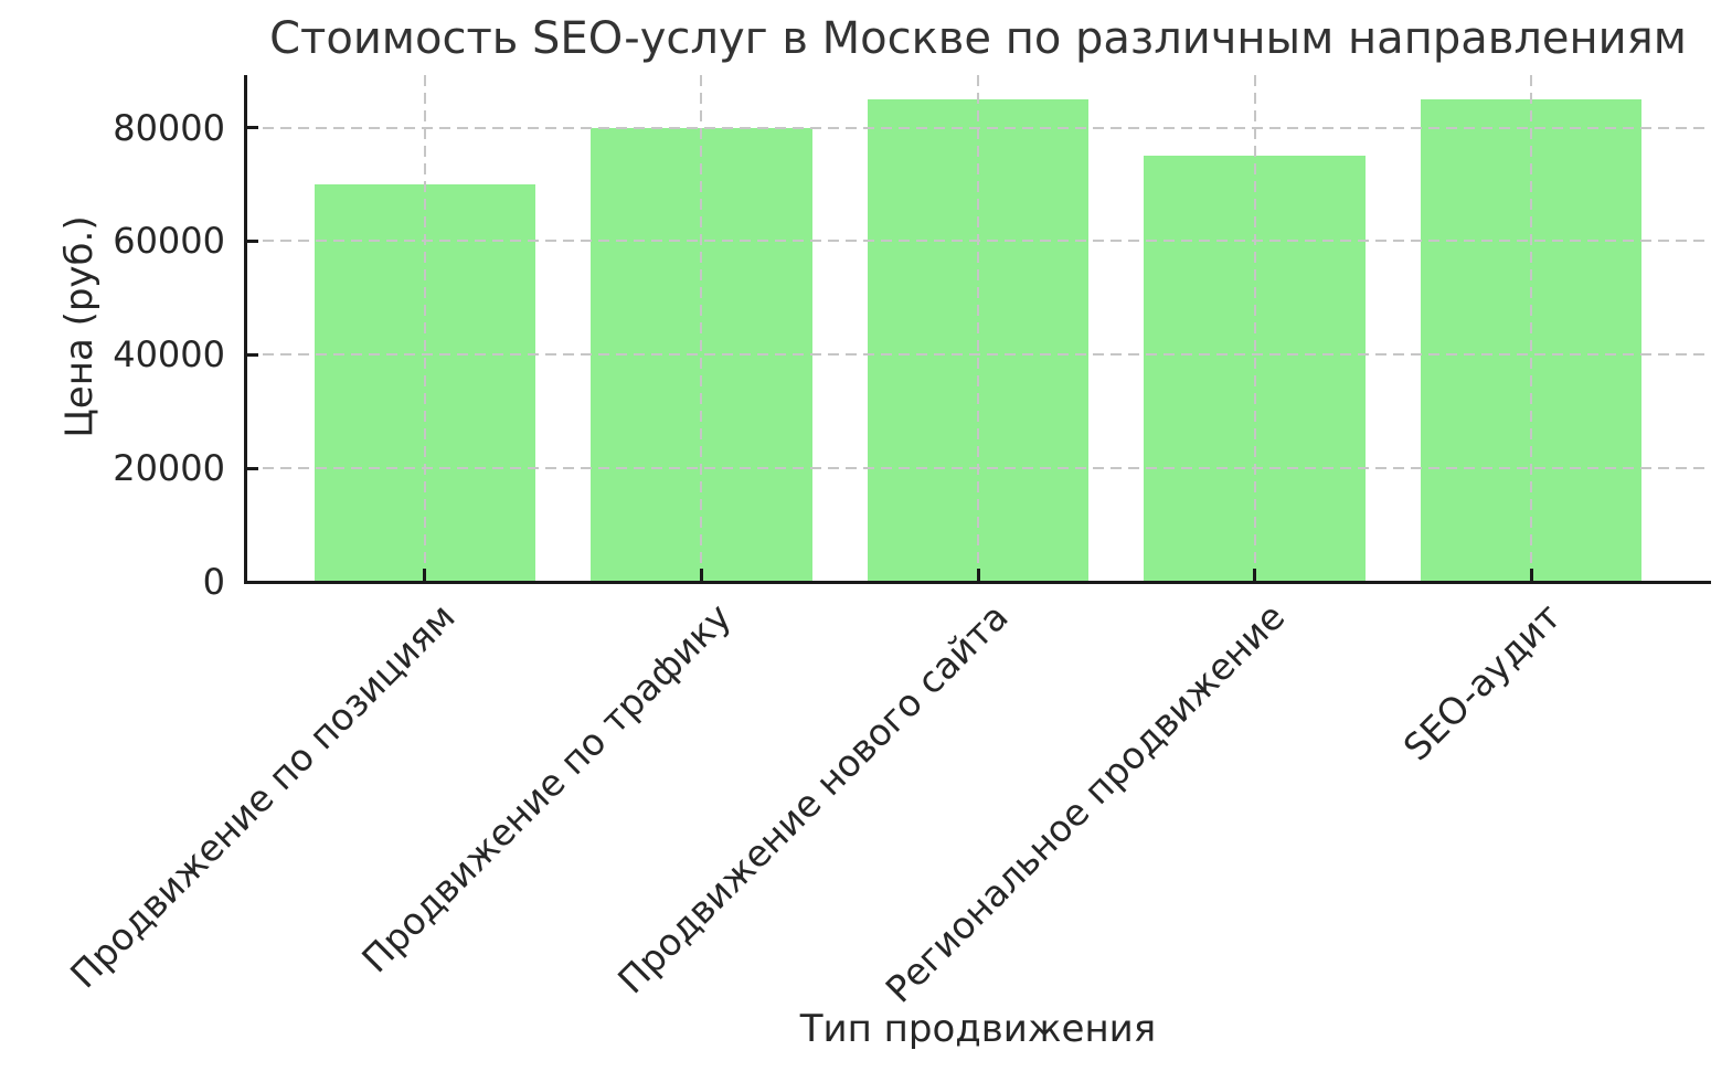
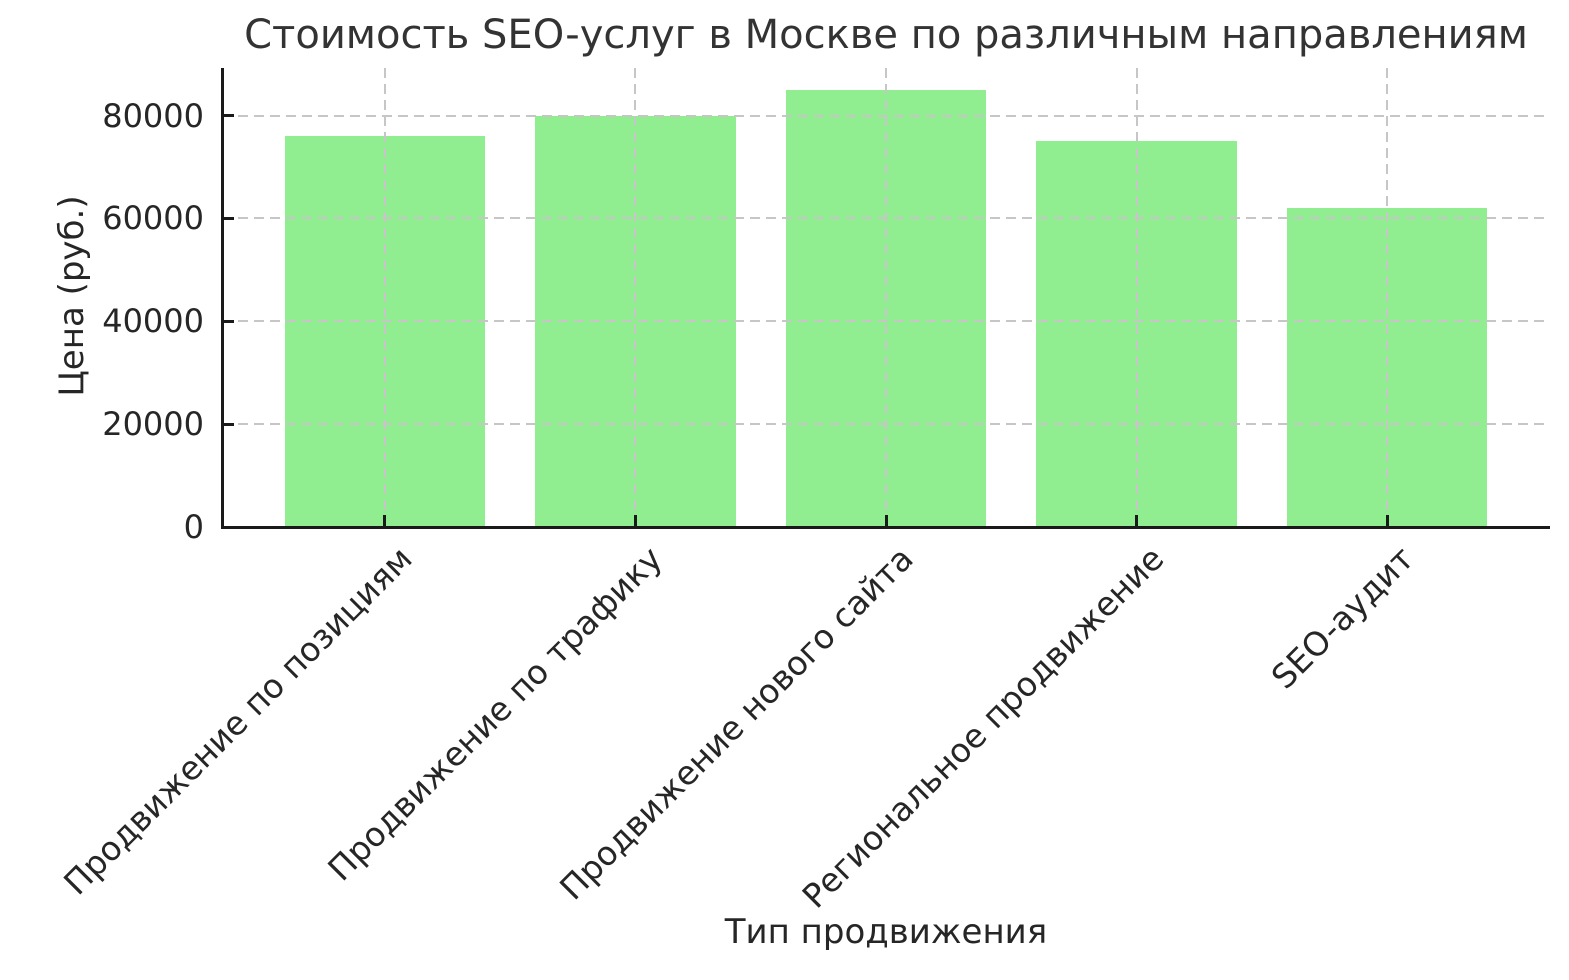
Продвижение по позициям: 70000 -> 76000
SEO-аудит: 85000 -> 62000
